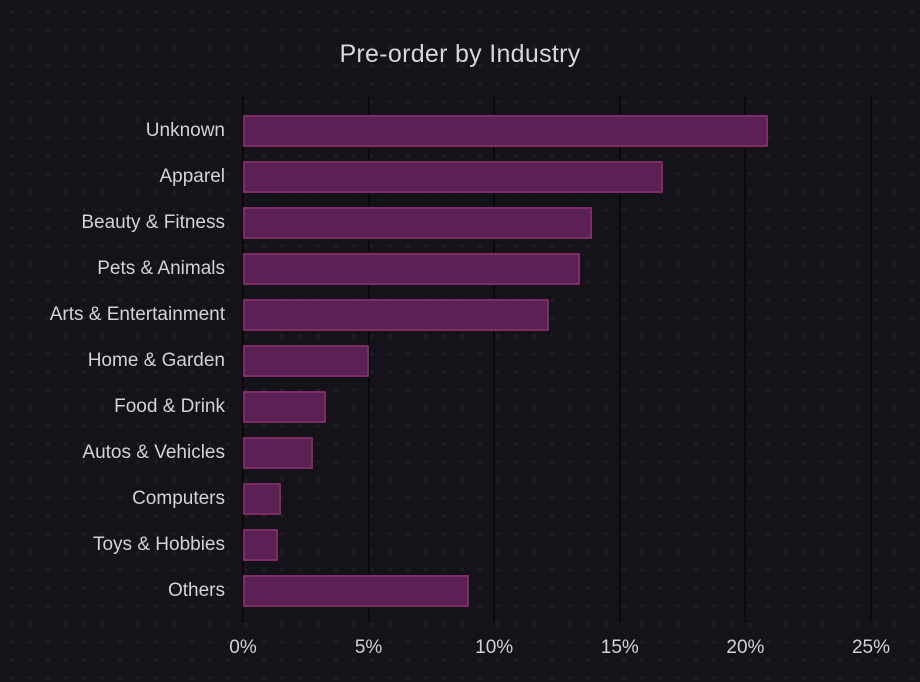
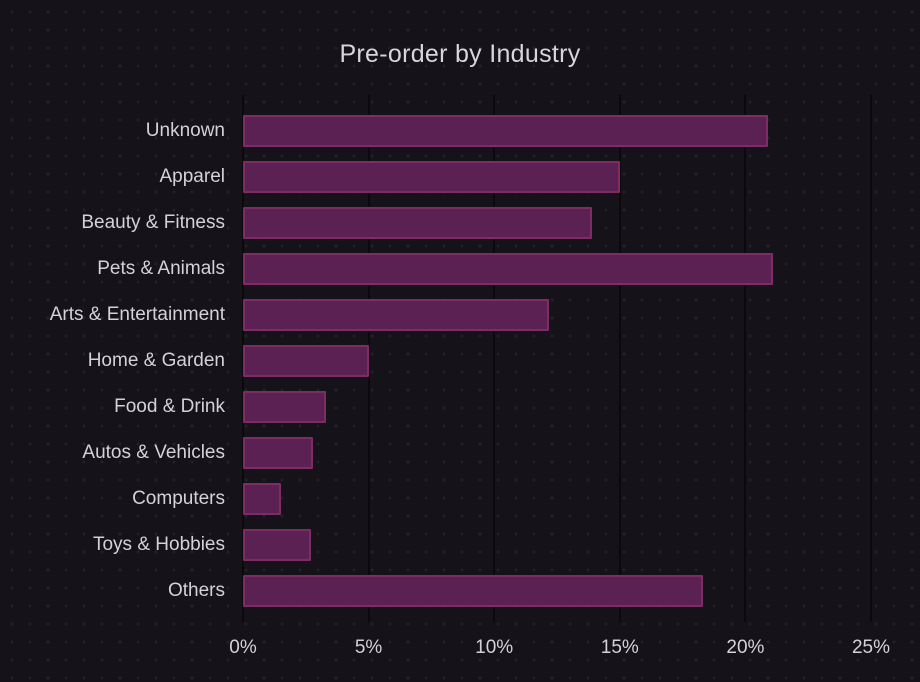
Apparel: 16.7% -> 15.0%
Pets & Animals: 13.4% -> 21.1%
Toys & Hobbies: 1.4% -> 2.7%
Others: 9.0% -> 18.3%
